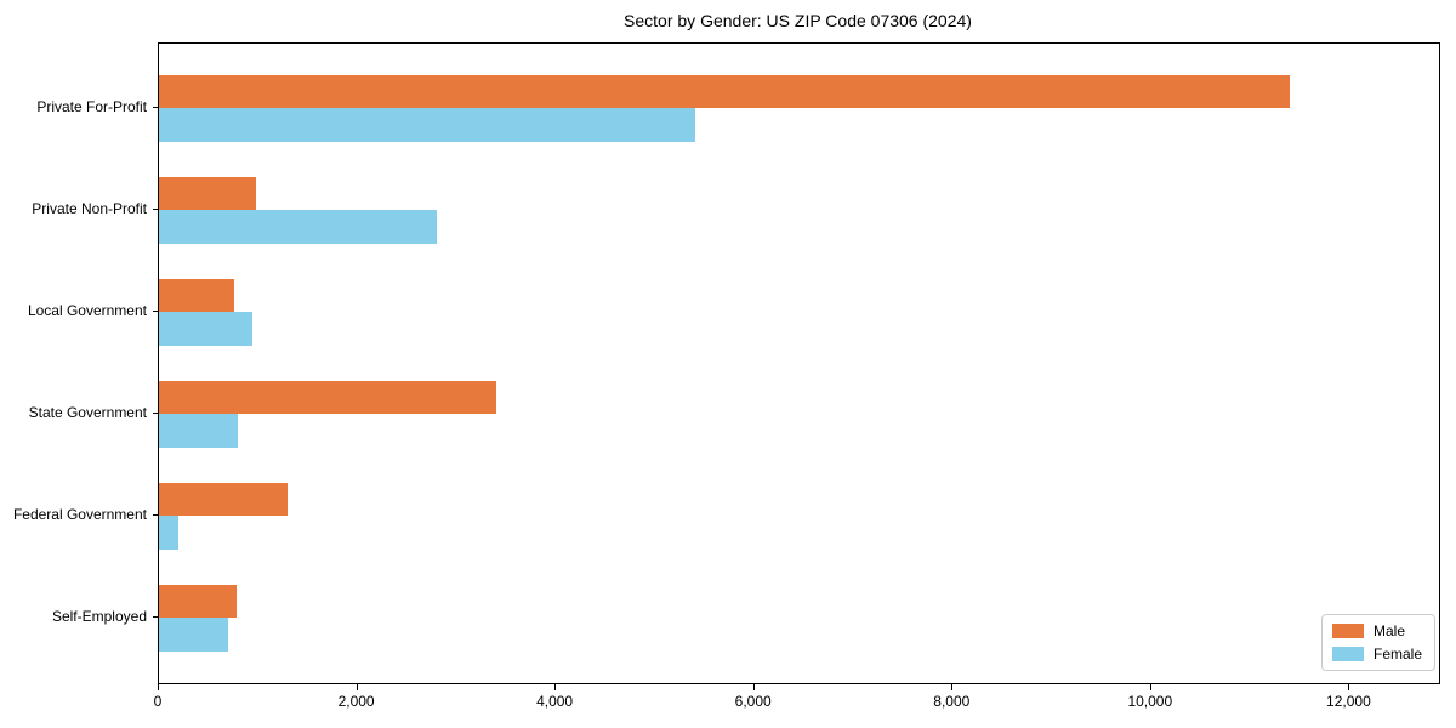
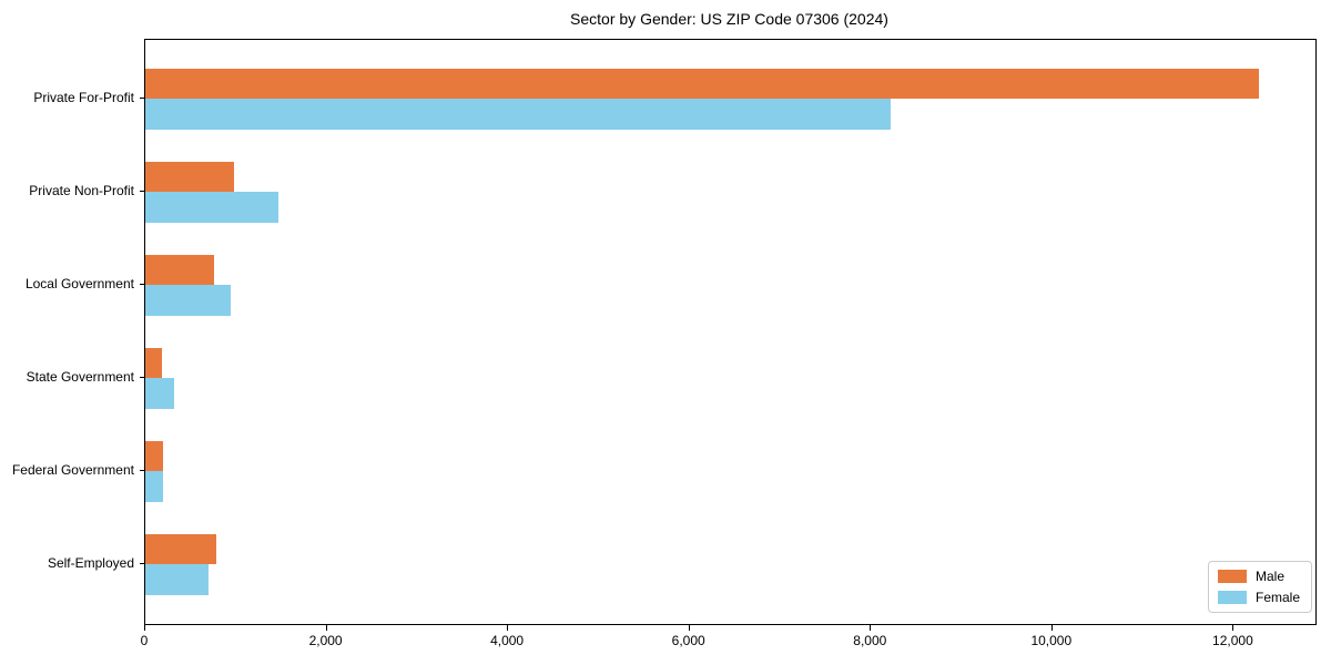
Male/Private For-Profit: 11400 -> 12300
Female/Private For-Profit: 5400 -> 8200
Female/Private Non-Profit: 2800 -> 1500
Male/State Government: 3400 -> 200
Female/State Government: 800 -> 300
Male/Federal Government: 1300 -> 200
